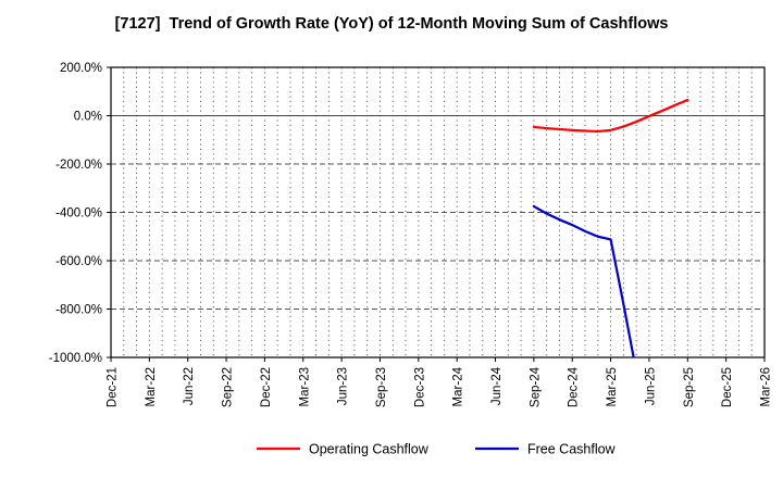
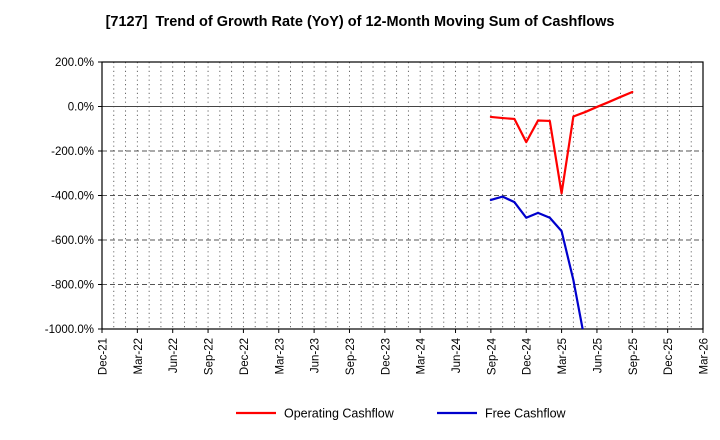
Free Cashflow/Sep-24: -380% -> -420%
Operating Cashflow/Dec-24: -60% -> -160%
Free Cashflow/Dec-24: -450% -> -500%
Operating Cashflow/Mar-25: -60% -> -390%
Free Cashflow/Mar-25: -510% -> -560%
